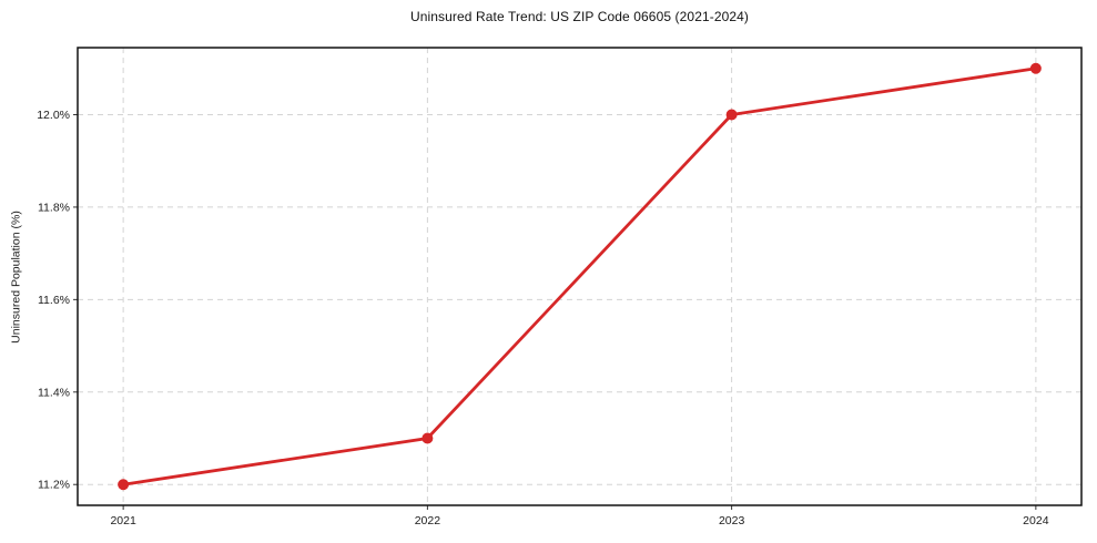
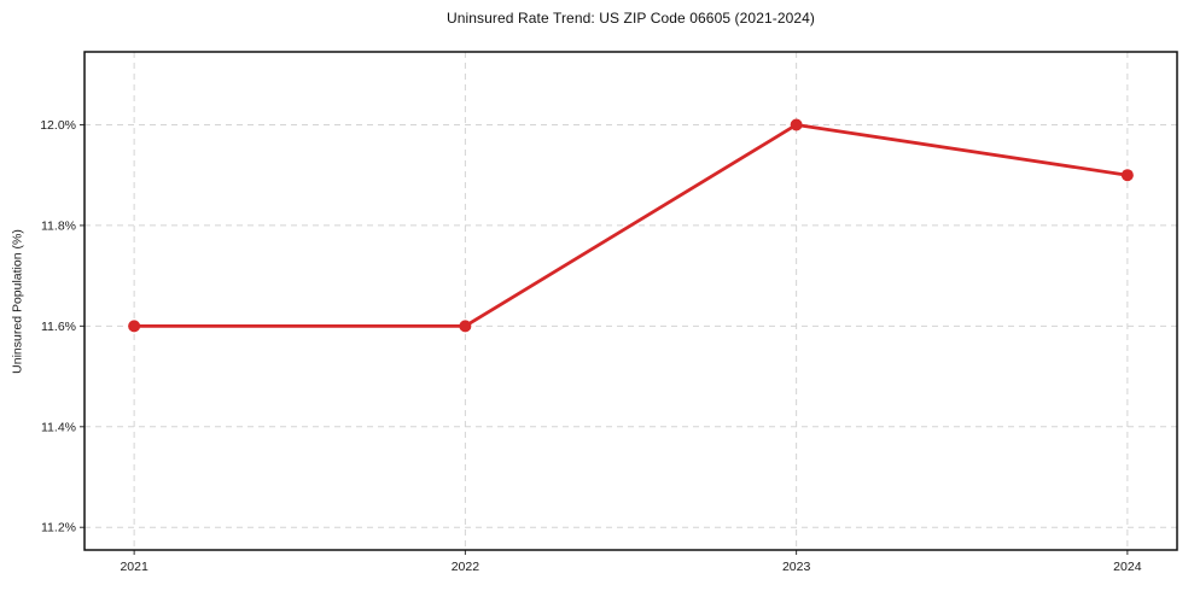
2021: 11.2% -> 11.6%
2022: 11.3% -> 11.6%
2024: 12.1% -> 11.9%
